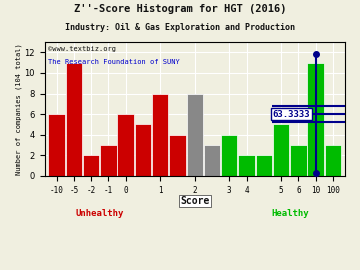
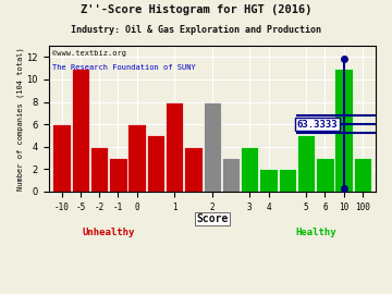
-2: 2 -> 4
